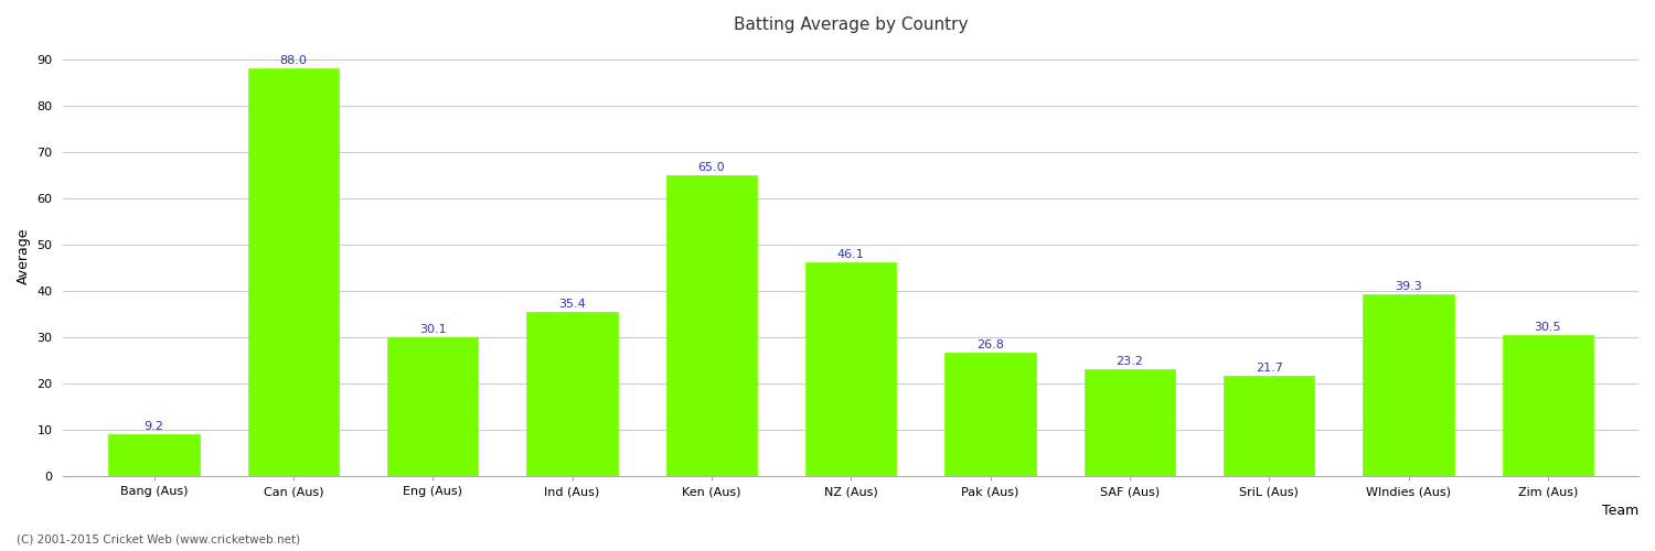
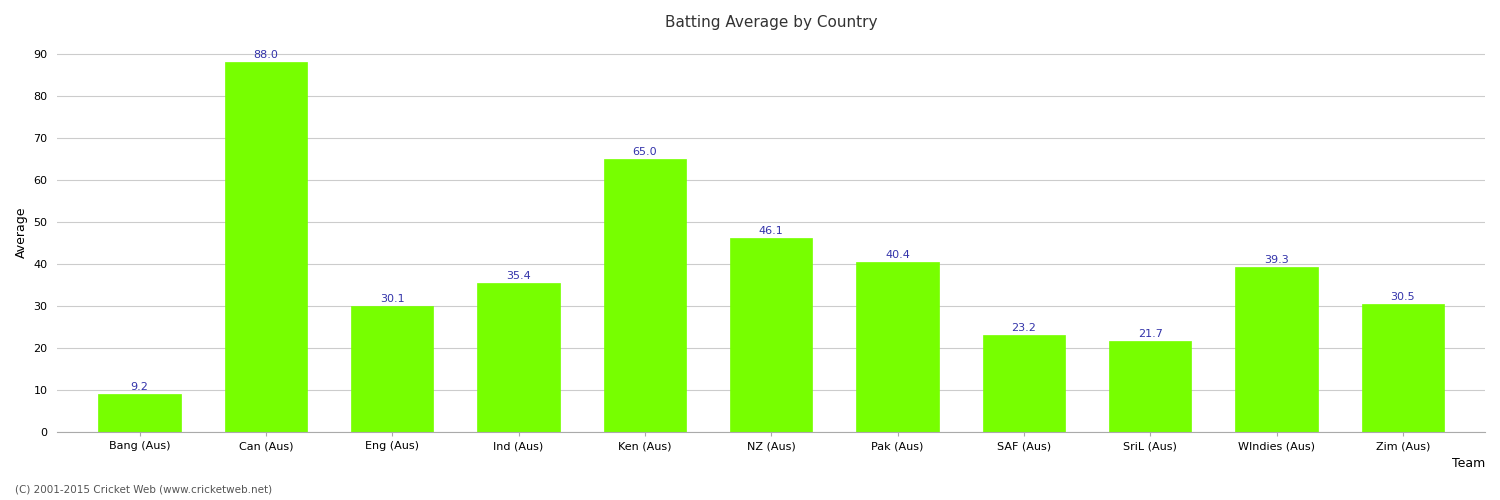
Pak (Aus): 26.8 -> 40.4
